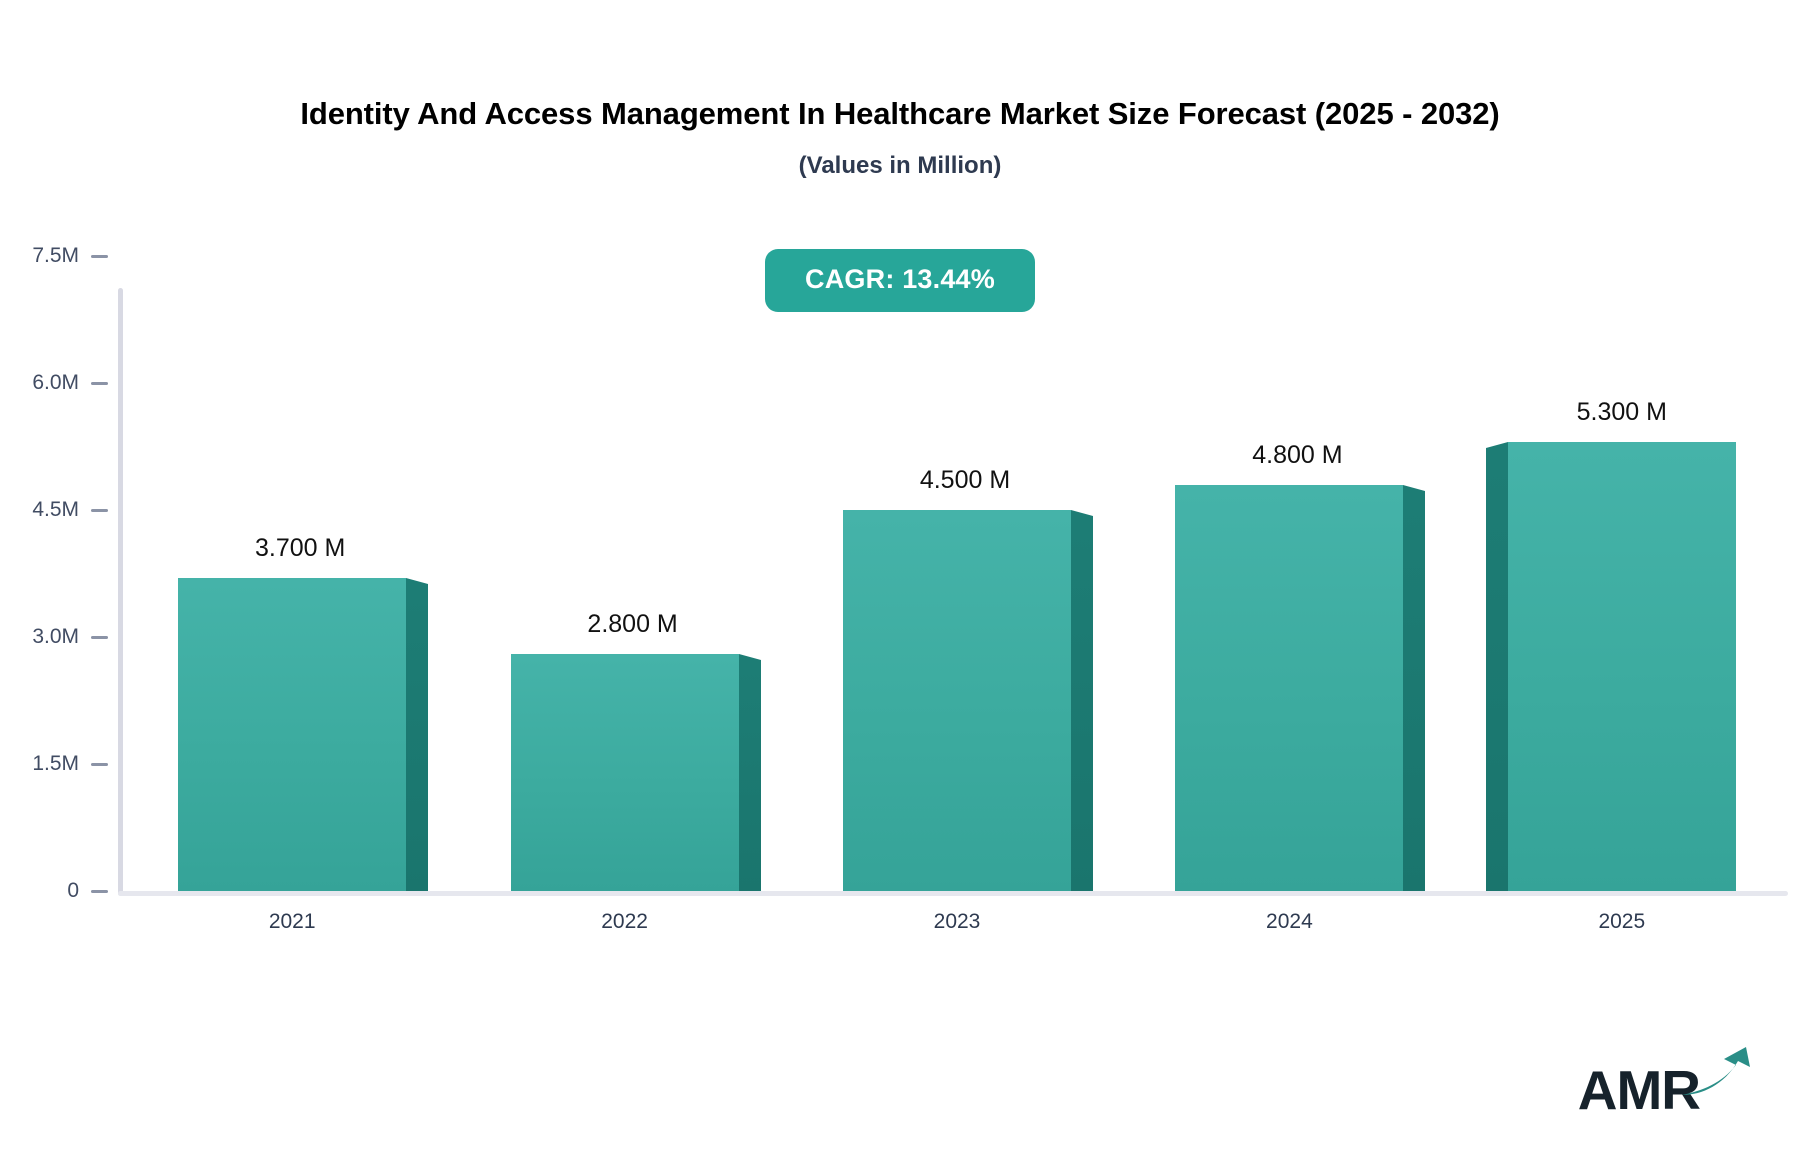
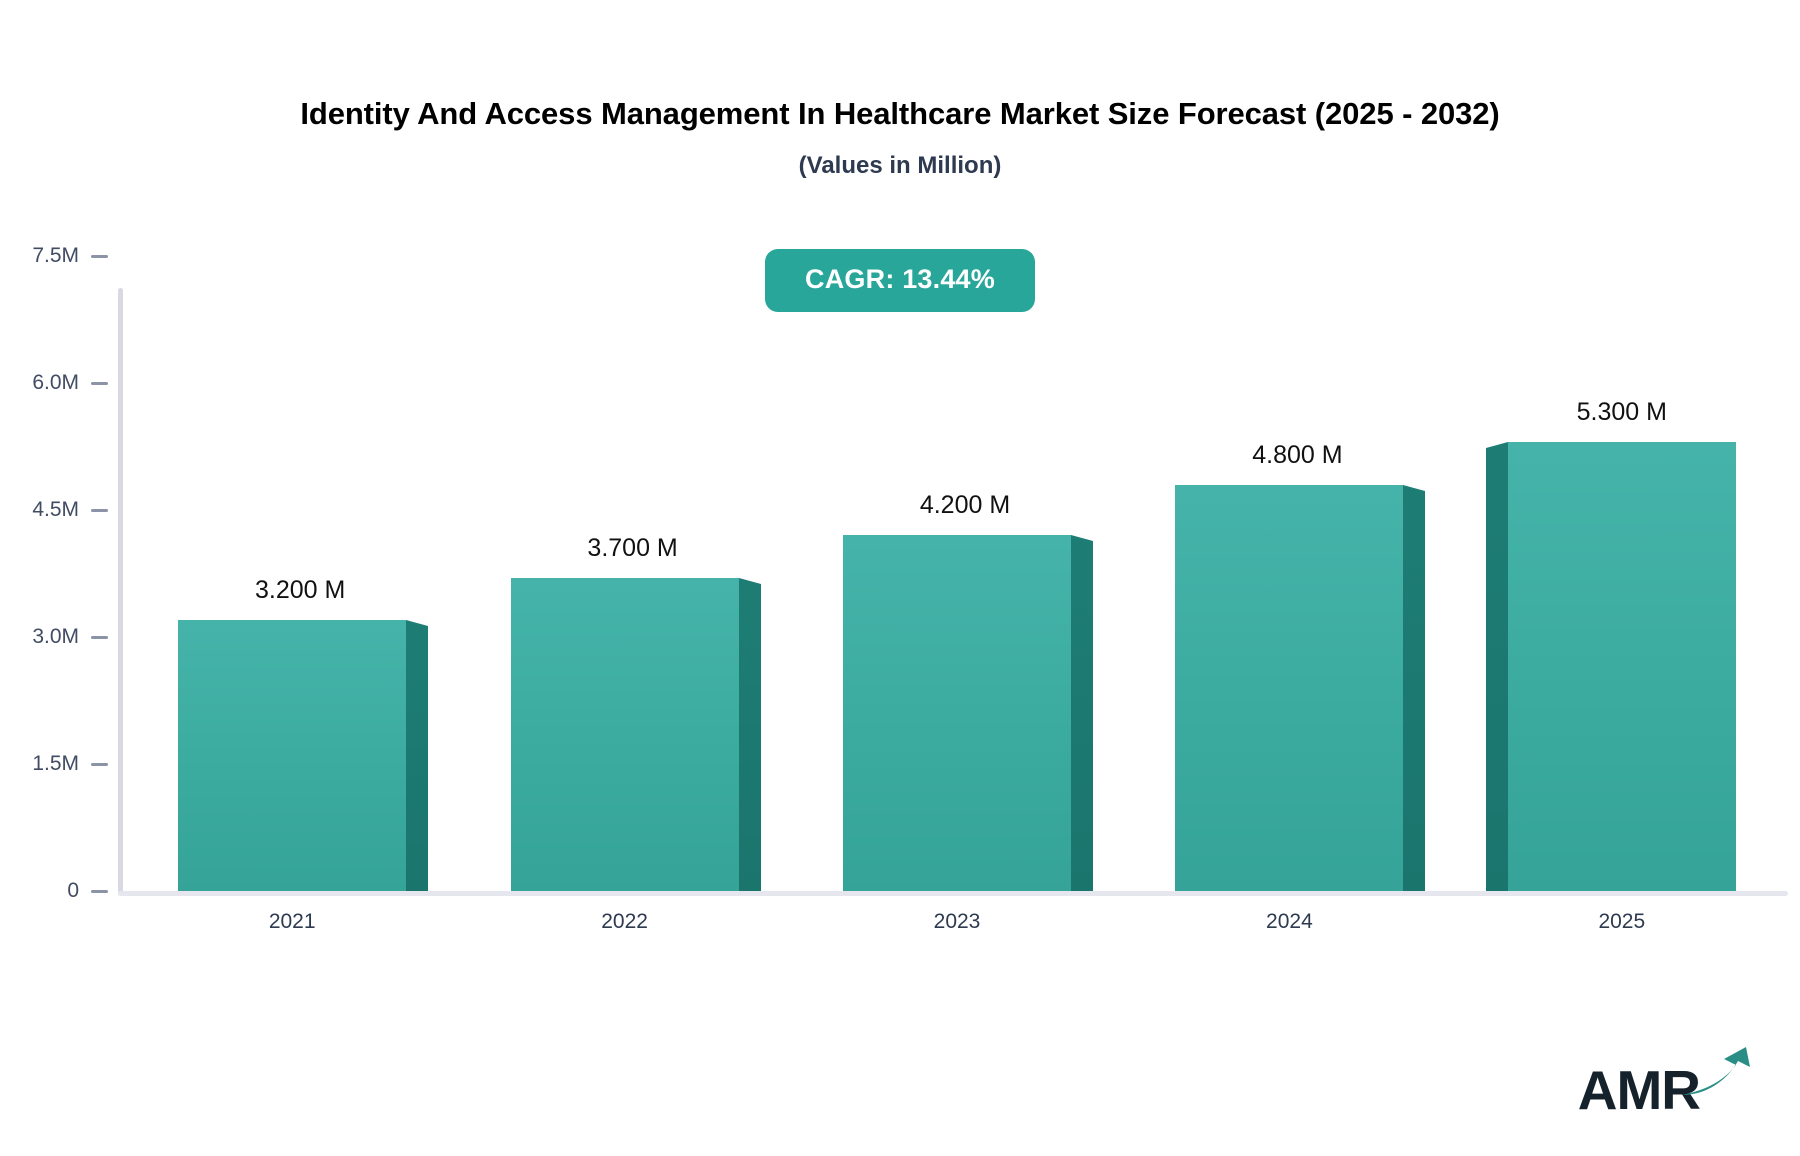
2021: 3.700 -> 3.200
2022: 2.800 -> 3.700
2023: 4.500 -> 4.200
